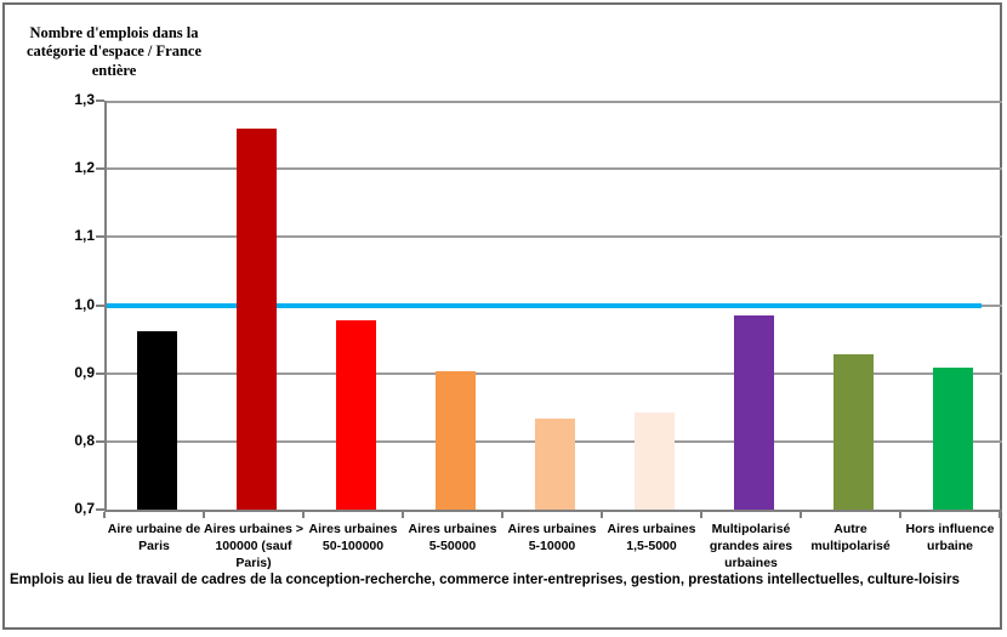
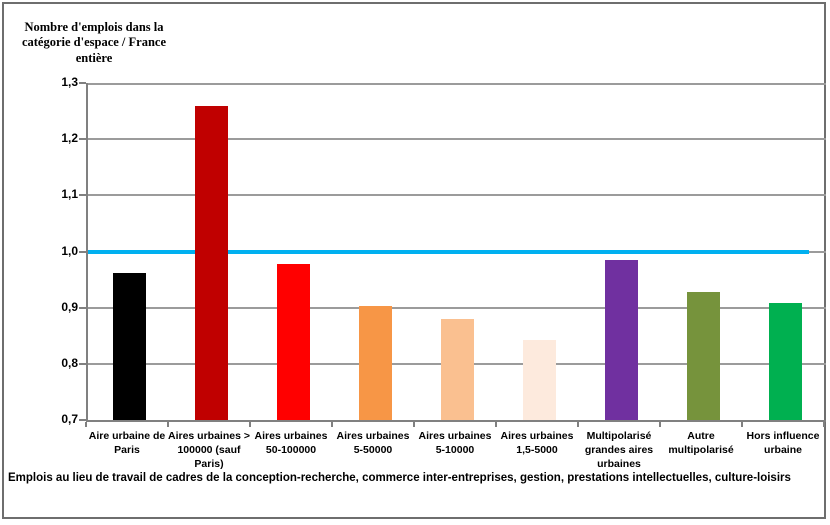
Aires urbaines 5-10000: 0,83 -> 0,88
